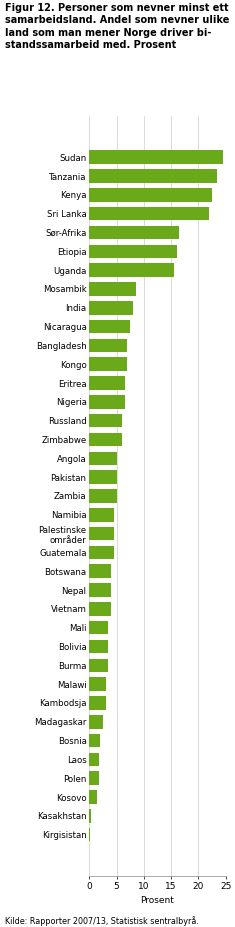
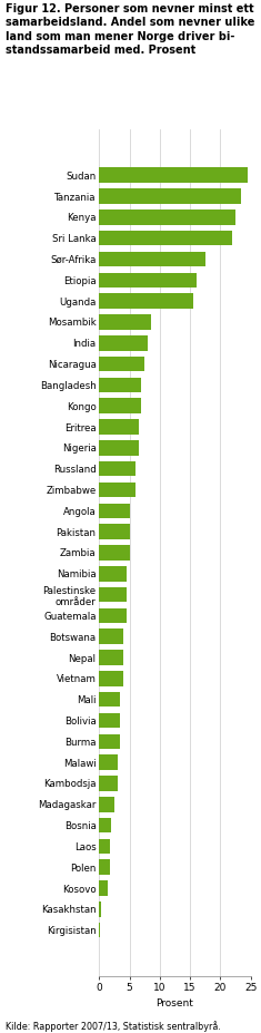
Sør-Afrika: 16.5 -> 17.6
